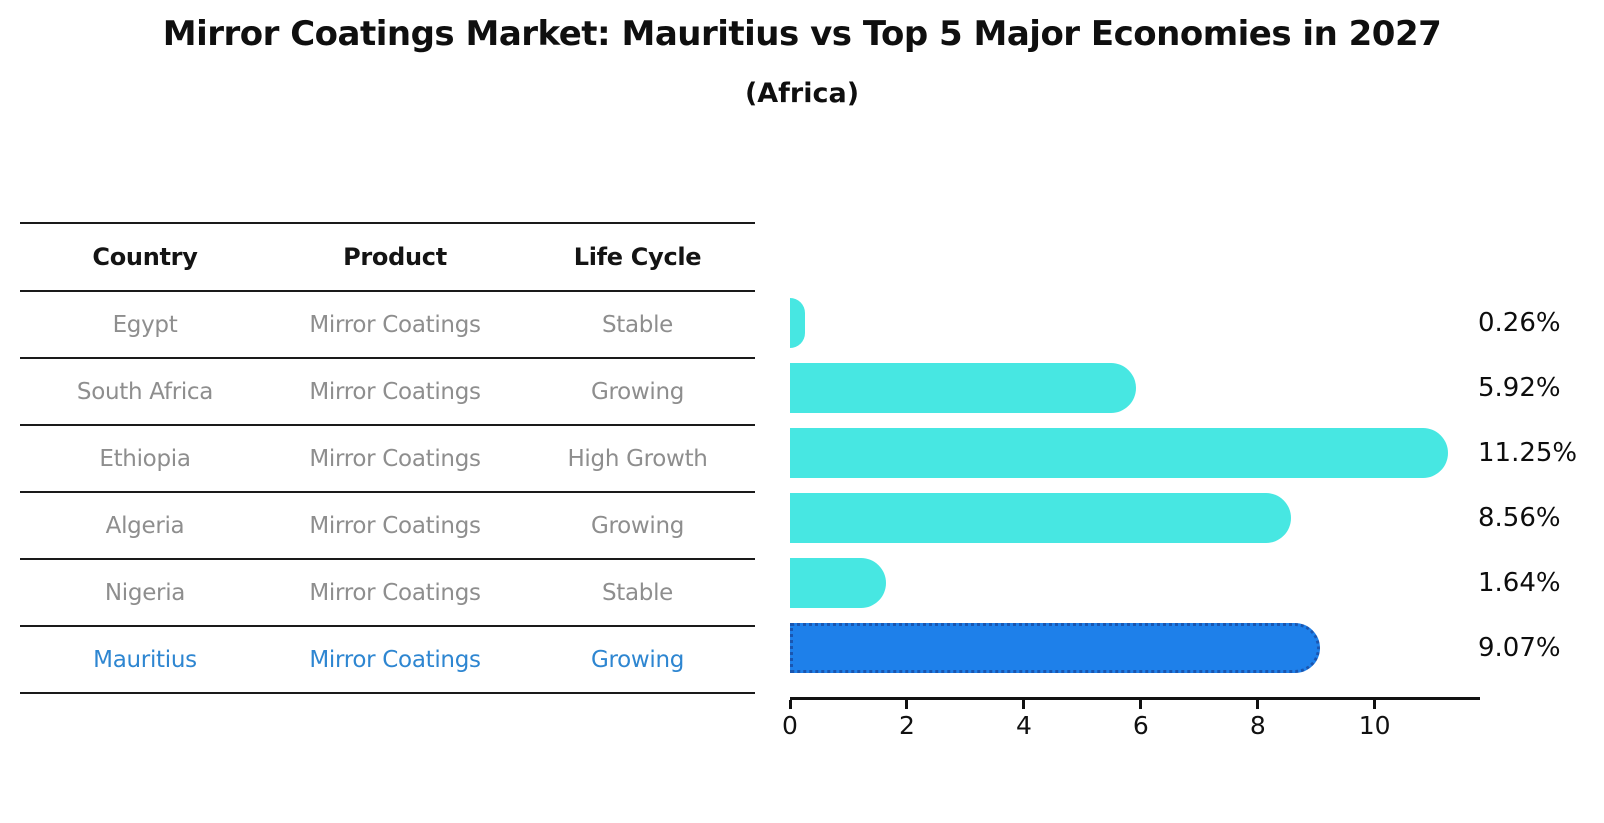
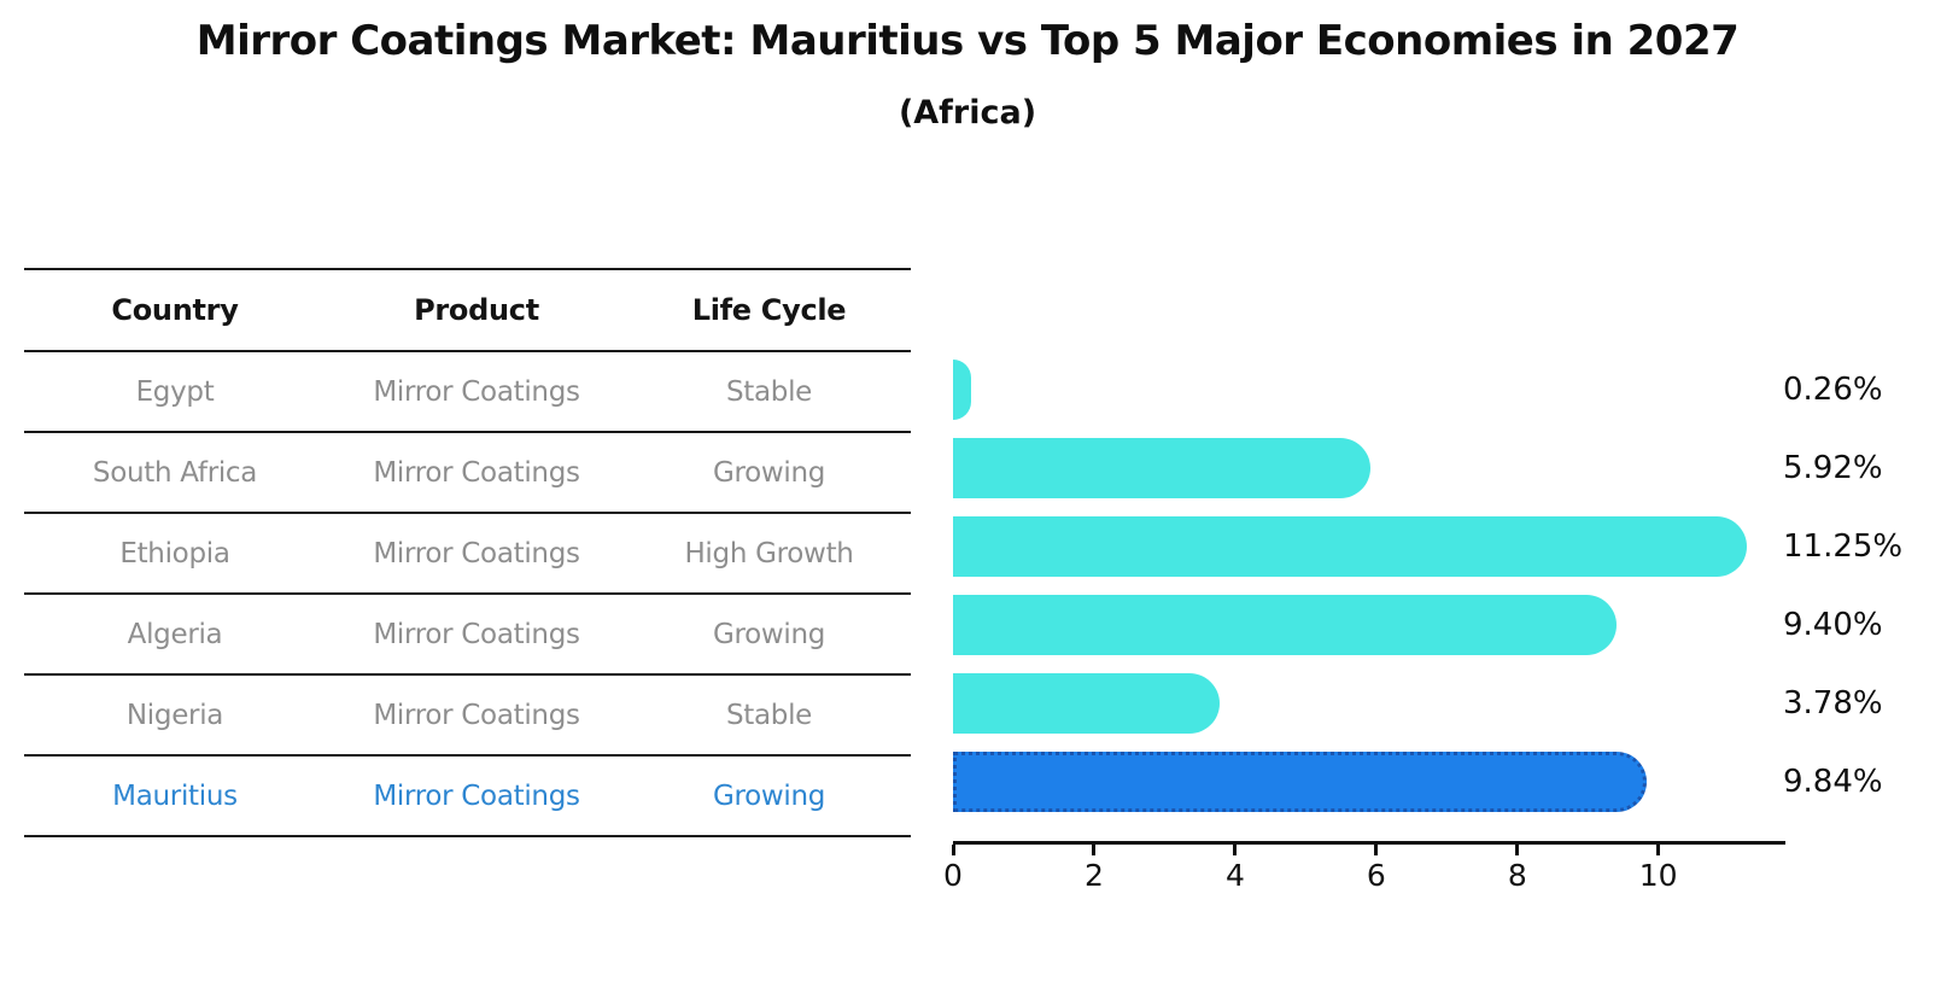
Algeria: 8.56% -> 9.40%
Nigeria: 1.64% -> 3.78%
Mauritius: 9.07% -> 9.84%
